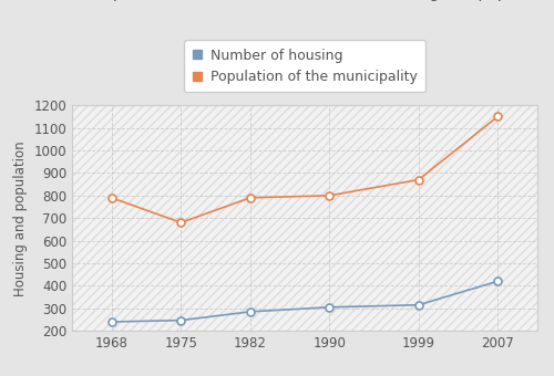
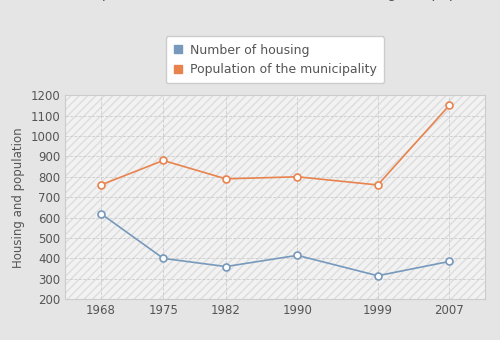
Number of housing/1968: 240 -> 620
Population of the municipality/1968: 790 -> 760
Number of housing/1975: 247 -> 400
Population of the municipality/1975: 680 -> 880
Number of housing/1982: 285 -> 360
Number of housing/1990: 305 -> 415
Population of the municipality/1999: 870 -> 760
Number of housing/2007: 420 -> 385
